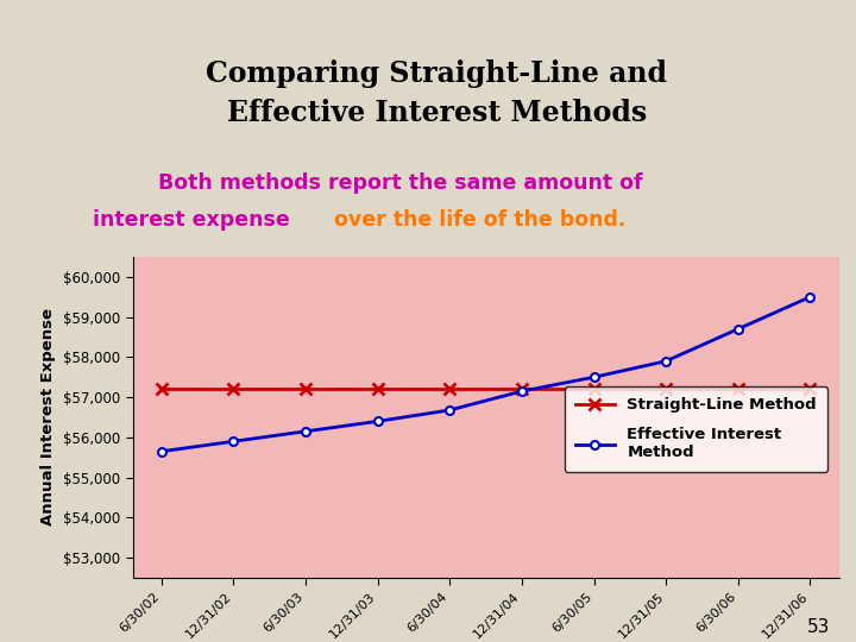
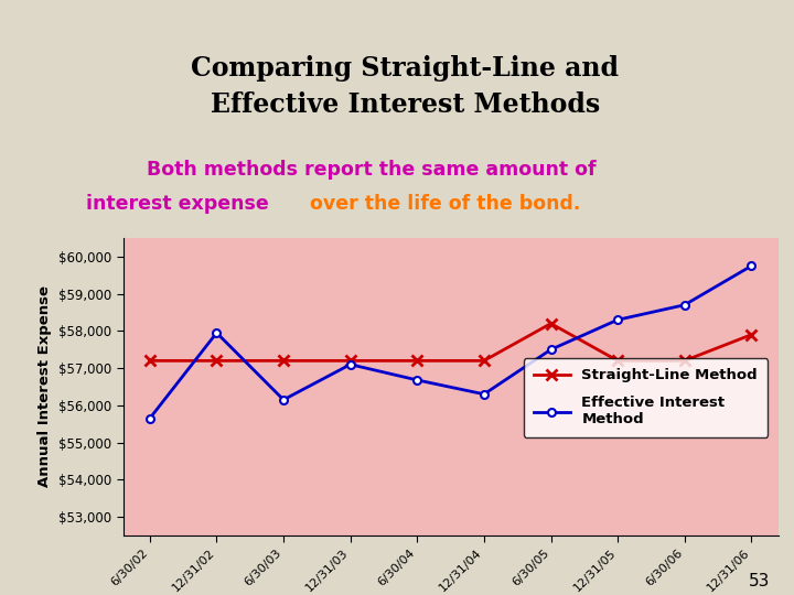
Effective Interest Method/12/31/02: $55,900 -> $57,950
Effective Interest Method/12/31/03: $56,400 -> $57,100
Effective Interest Method/12/31/04: $57,150 -> $56,300
Straight-Line Method/6/30/05: $57,200 -> $58,200
Effective Interest Method/12/31/05: $57,900 -> $58,300
Straight-Line Method/12/31/06: $57,200 -> $57,900
Effective Interest Method/12/31/06: $59,500 -> $59,750
